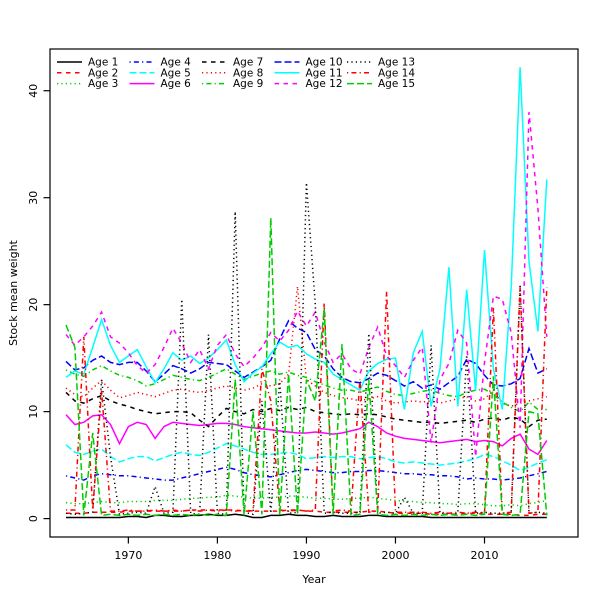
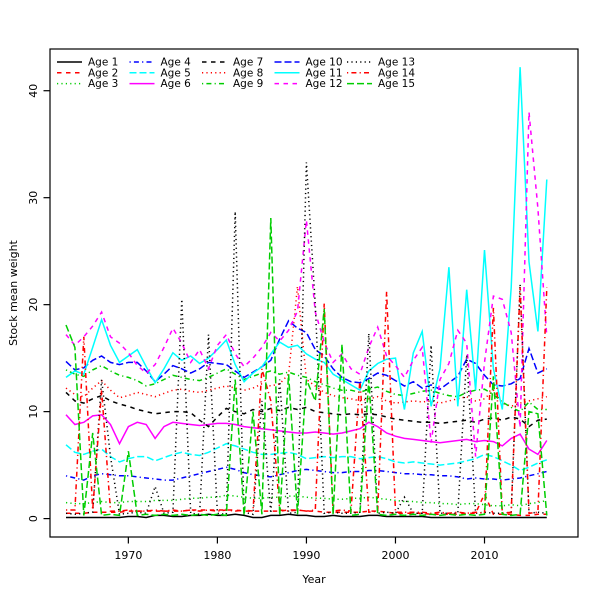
Age 15/1970: 0.4 -> 6.3
Age 12/1990: 18.0 -> 27.9
Age 13/1990: 31.4 -> 33.3
Age 2/2010: 0.4 -> 2.3
